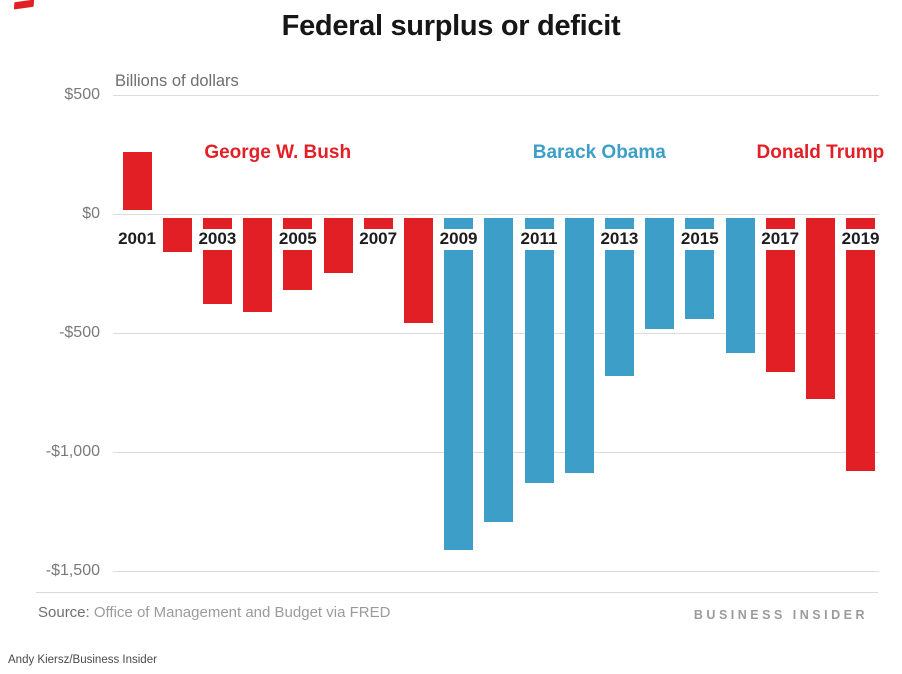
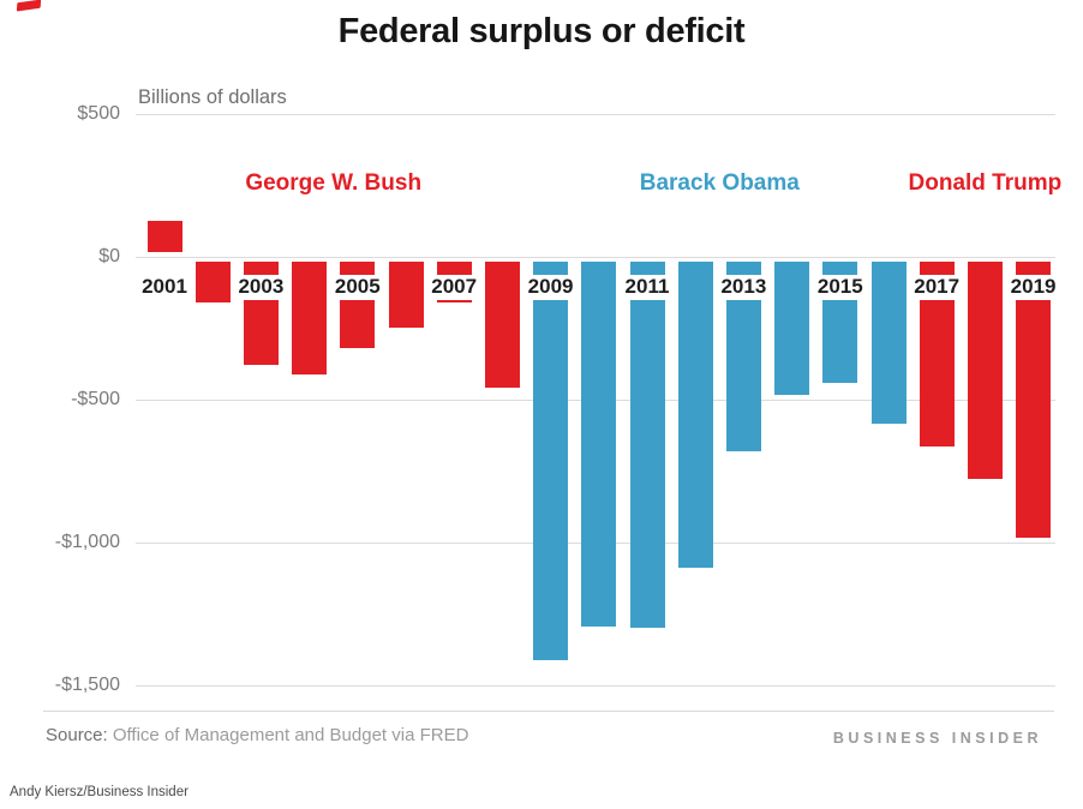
2001: $260 -> $130
2007: -$70 -> -$160
2011: -$1130 -> -$1300
2019: -$1080 -> -$980
